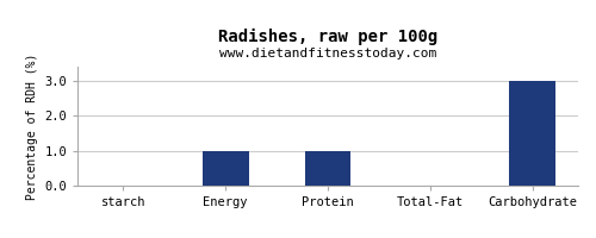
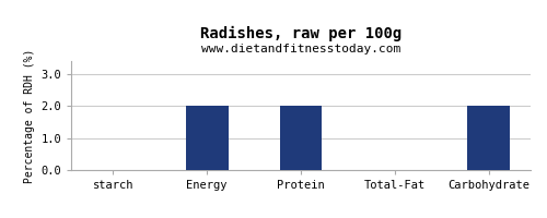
Energy: 1 -> 2
Protein: 1 -> 2
Carbohydrate: 3 -> 2
